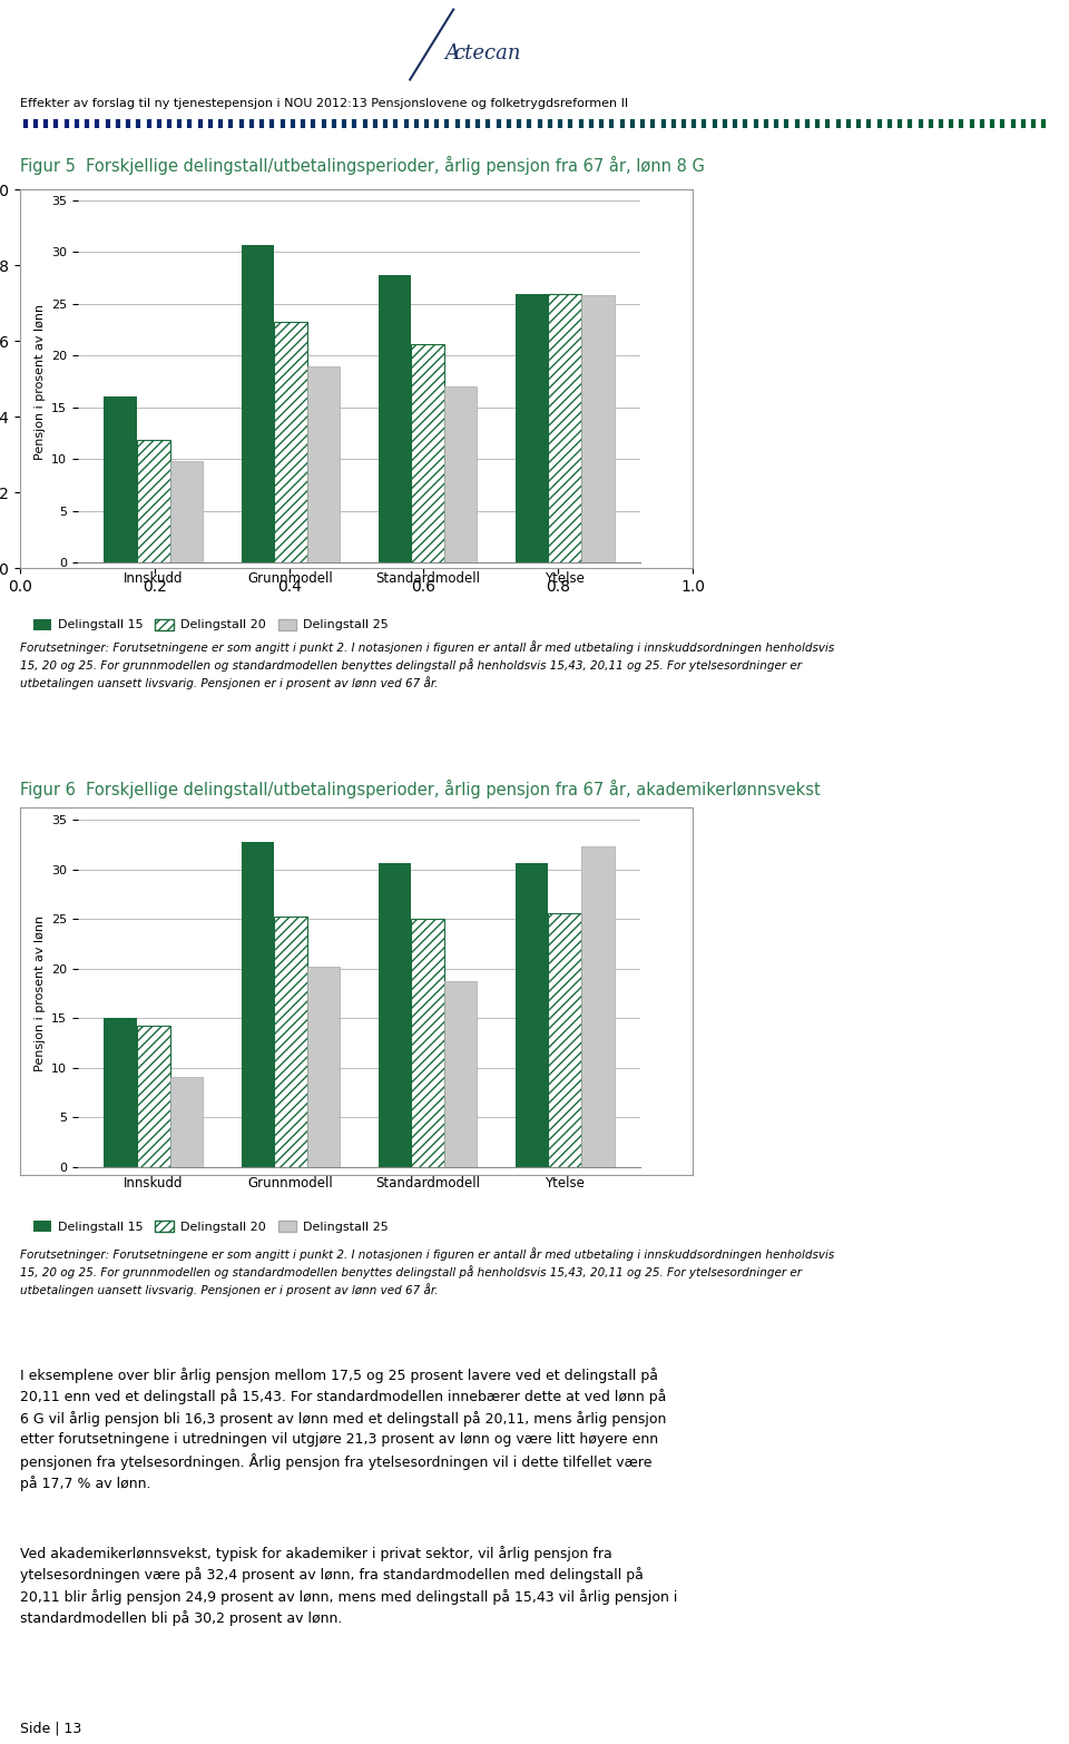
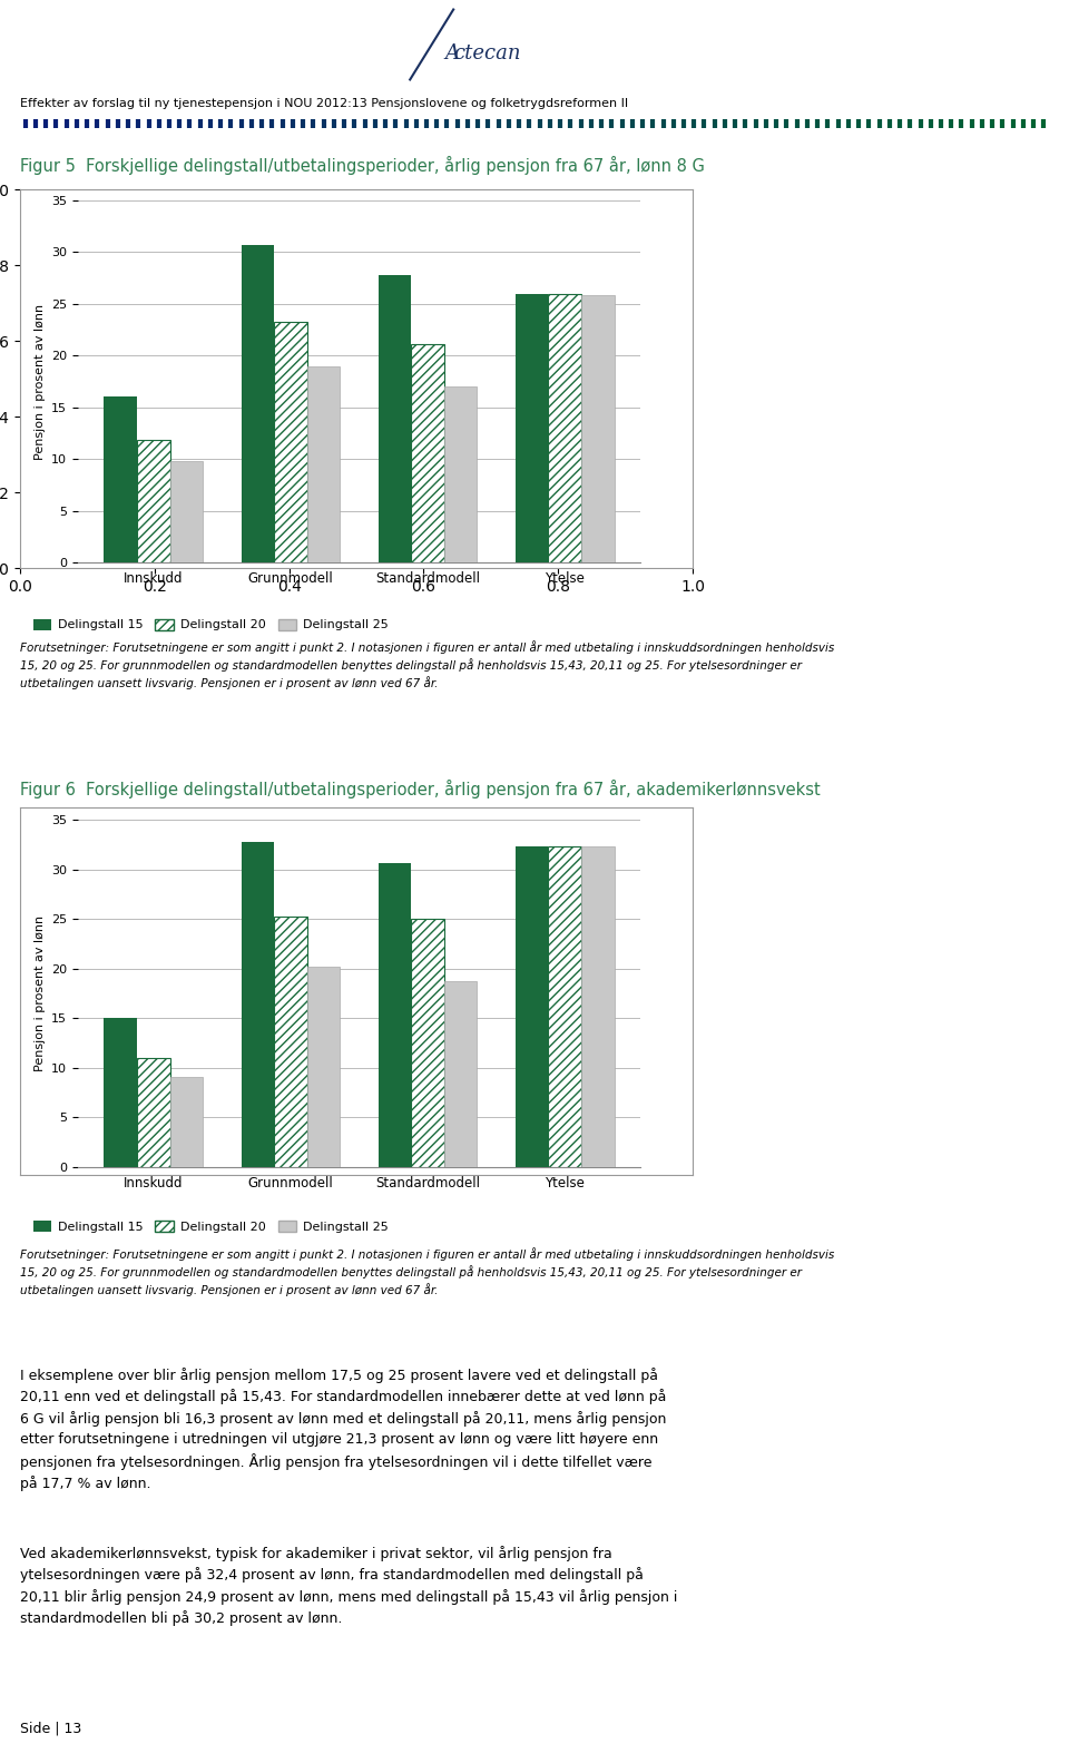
Delingstall 20/Innskudd: 14.2 -> 11.0
Delingstall 15/Ytelse: 30.6 -> 32.3
Delingstall 20/Ytelse: 25.6 -> 32.3
